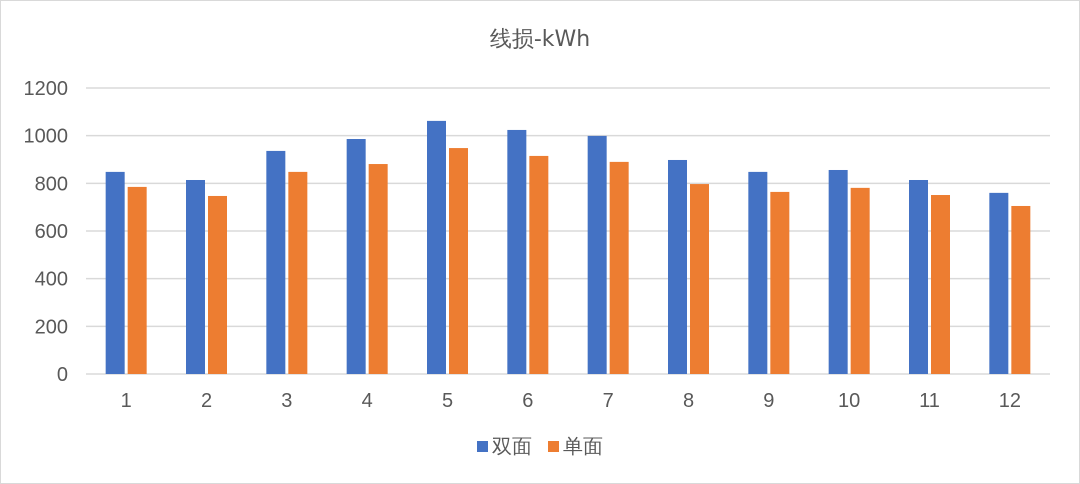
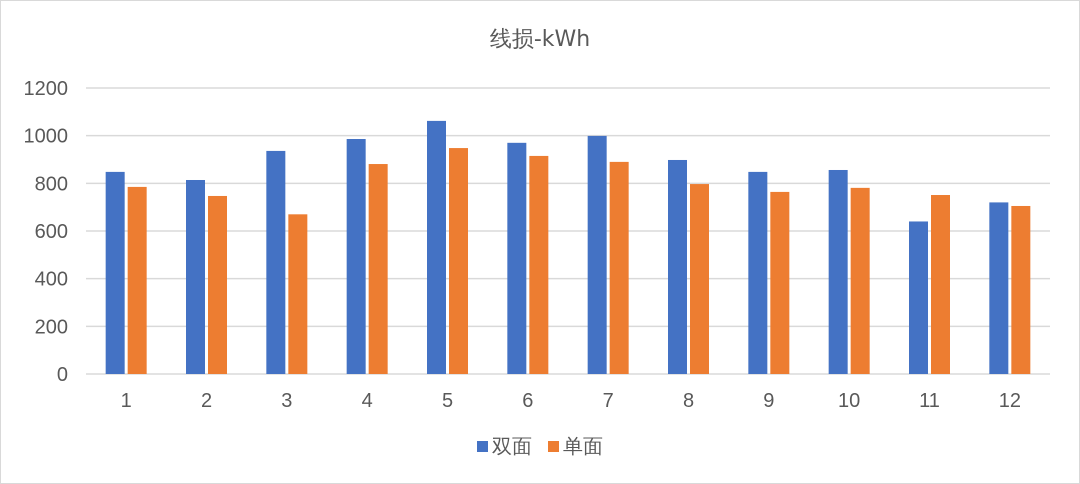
单面/3: 850 -> 670
双面/6: 1020 -> 970
双面/11: 810 -> 640
双面/12: 760 -> 720
